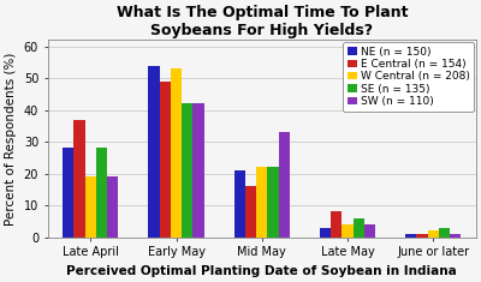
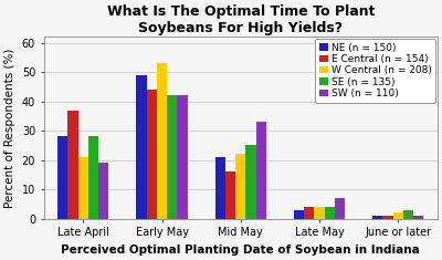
W Central (n = 208)/Late April: 19 -> 21
NE (n = 150)/Early May: 54 -> 49
E Central (n = 154)/Early May: 49 -> 44
SE (n = 135)/Mid May: 22 -> 25
E Central (n = 154)/Late May: 8 -> 4
SE (n = 135)/Late May: 6 -> 4
SW (n = 110)/Late May: 4 -> 7
